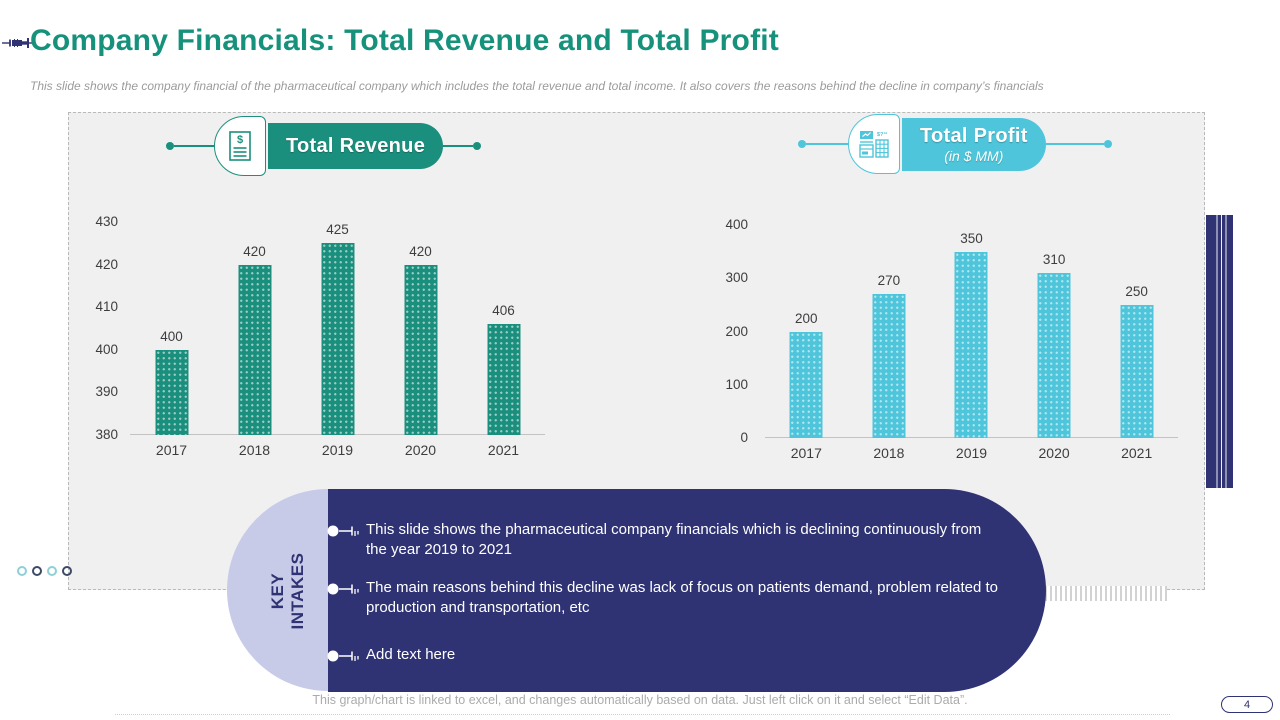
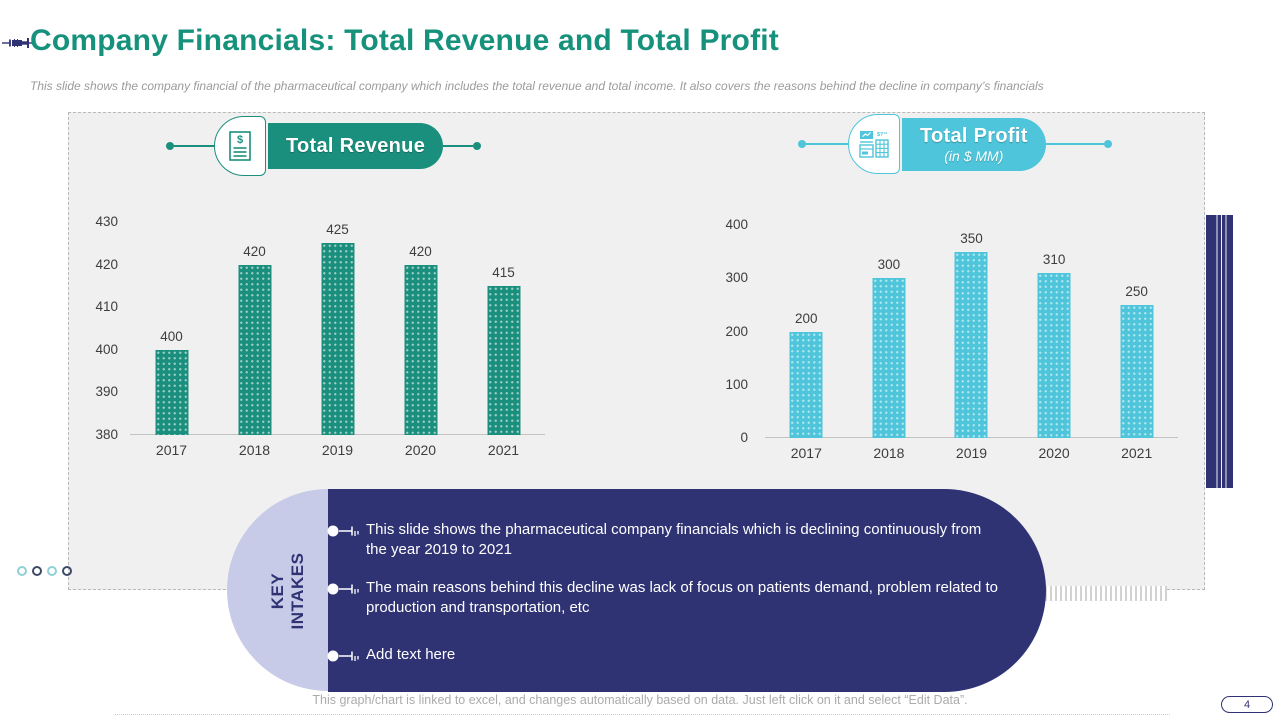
Total Revenue/2021: 406 -> 415
Total Profit/2018: 270 -> 300
